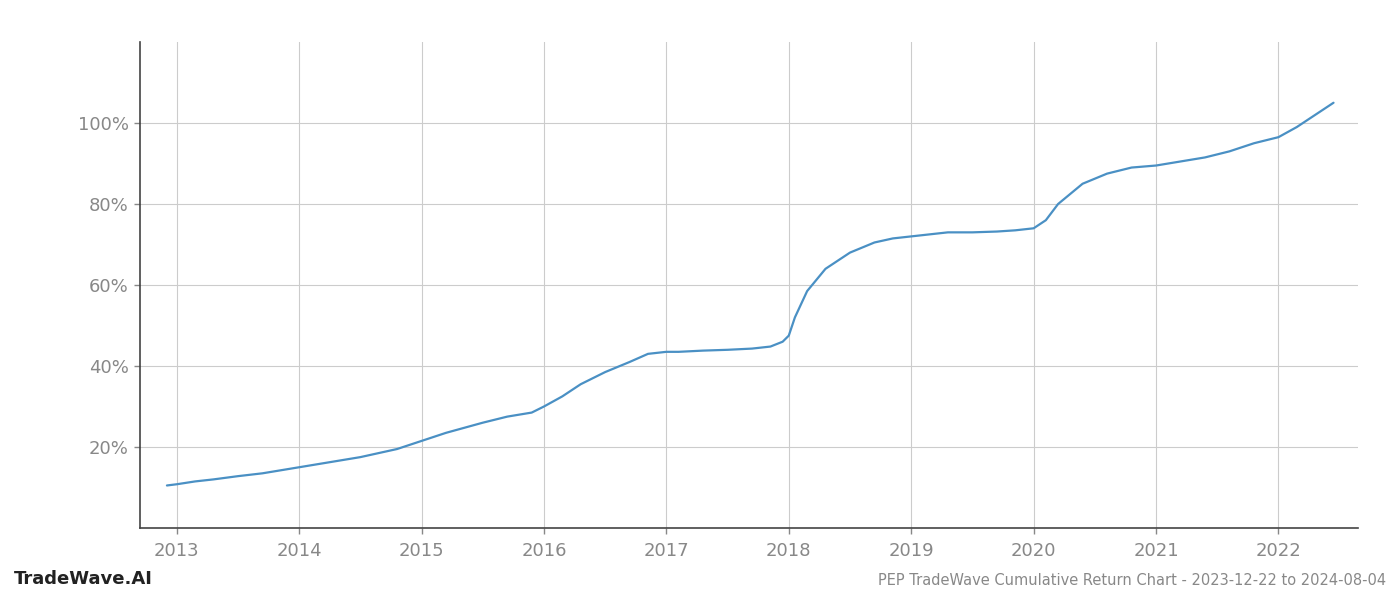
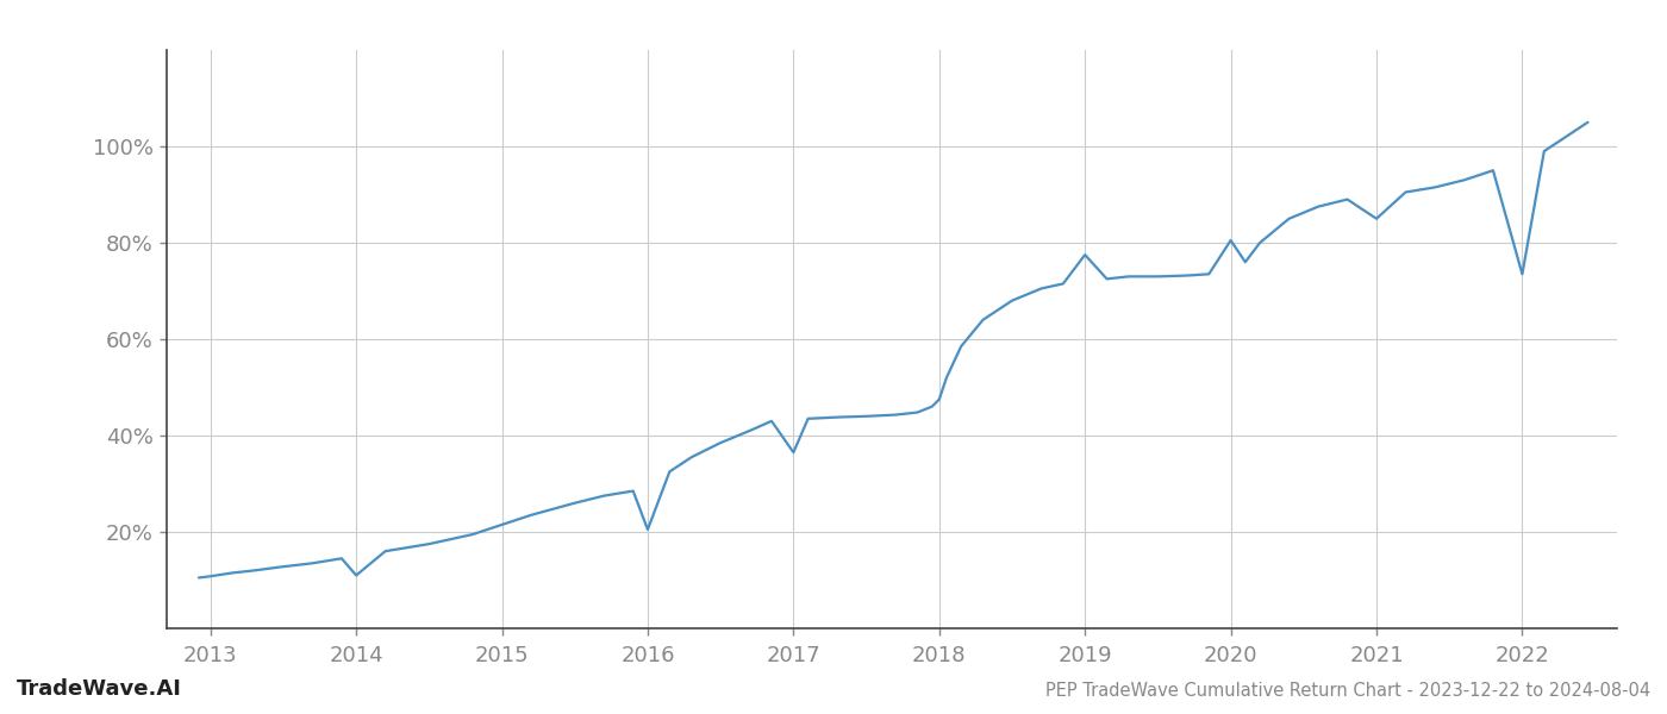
2014: 15.0% -> 11.0%
2016: 30.0% -> 20.5%
2017: 43.5% -> 36.5%
2019: 72.0% -> 77.5%
2020: 74.0% -> 80.5%
2021: 89.5% -> 85.0%
2022: 96.5% -> 73.5%
